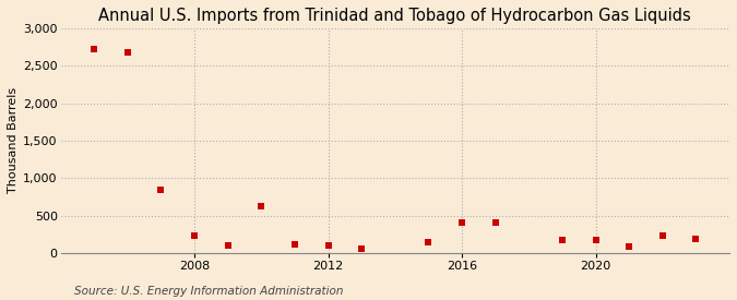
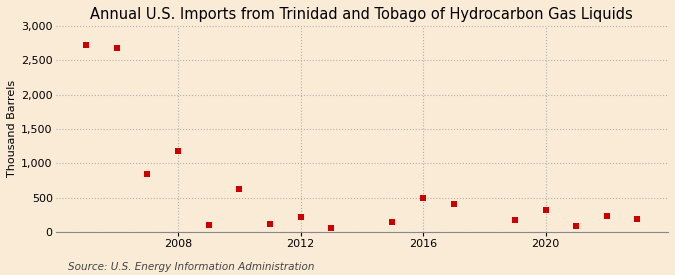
2008: 240 -> 1,180
2012: 100 -> 220
2016: 400 -> 500
2020: 180 -> 320
